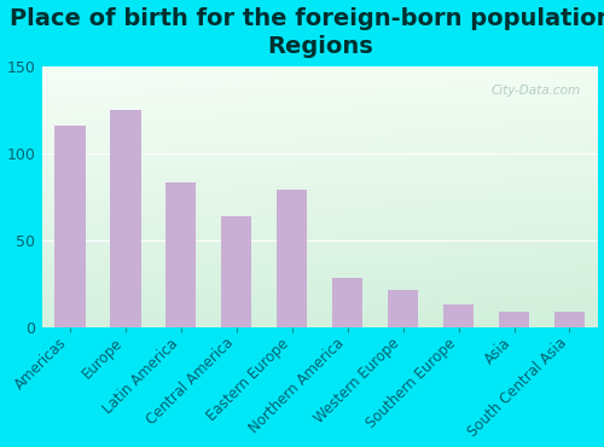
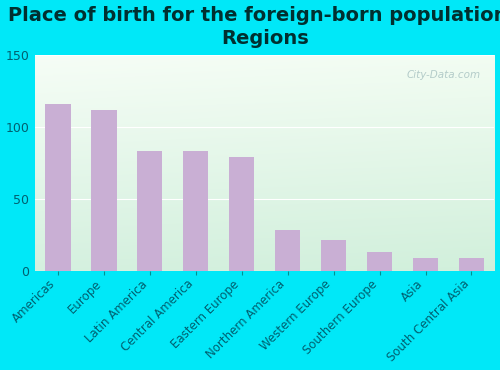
Europe: 125 -> 112
Central America: 64 -> 83
